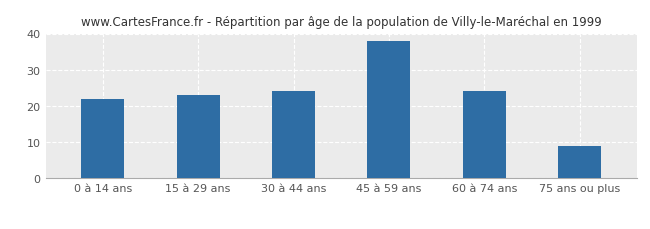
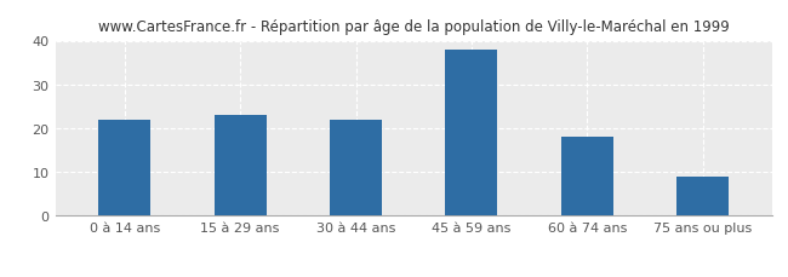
30 à 44 ans: 24 -> 22
60 à 74 ans: 24 -> 18
